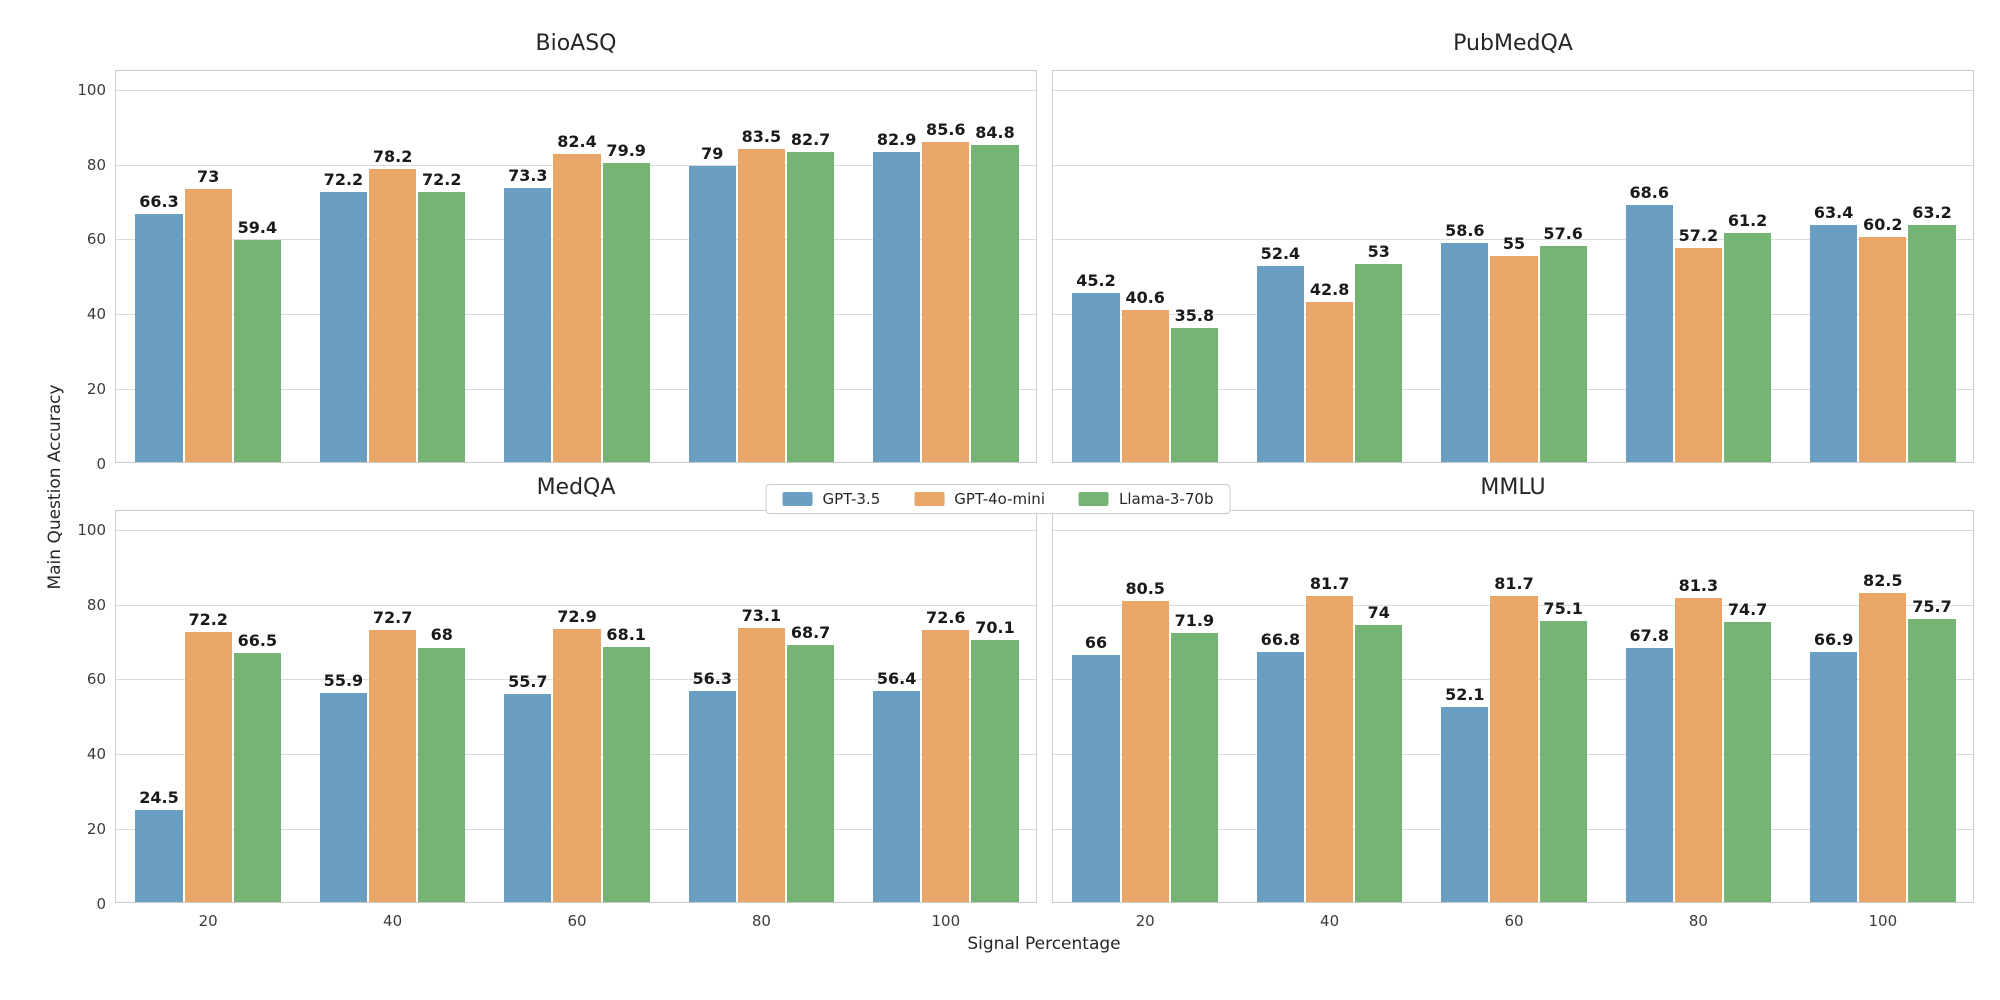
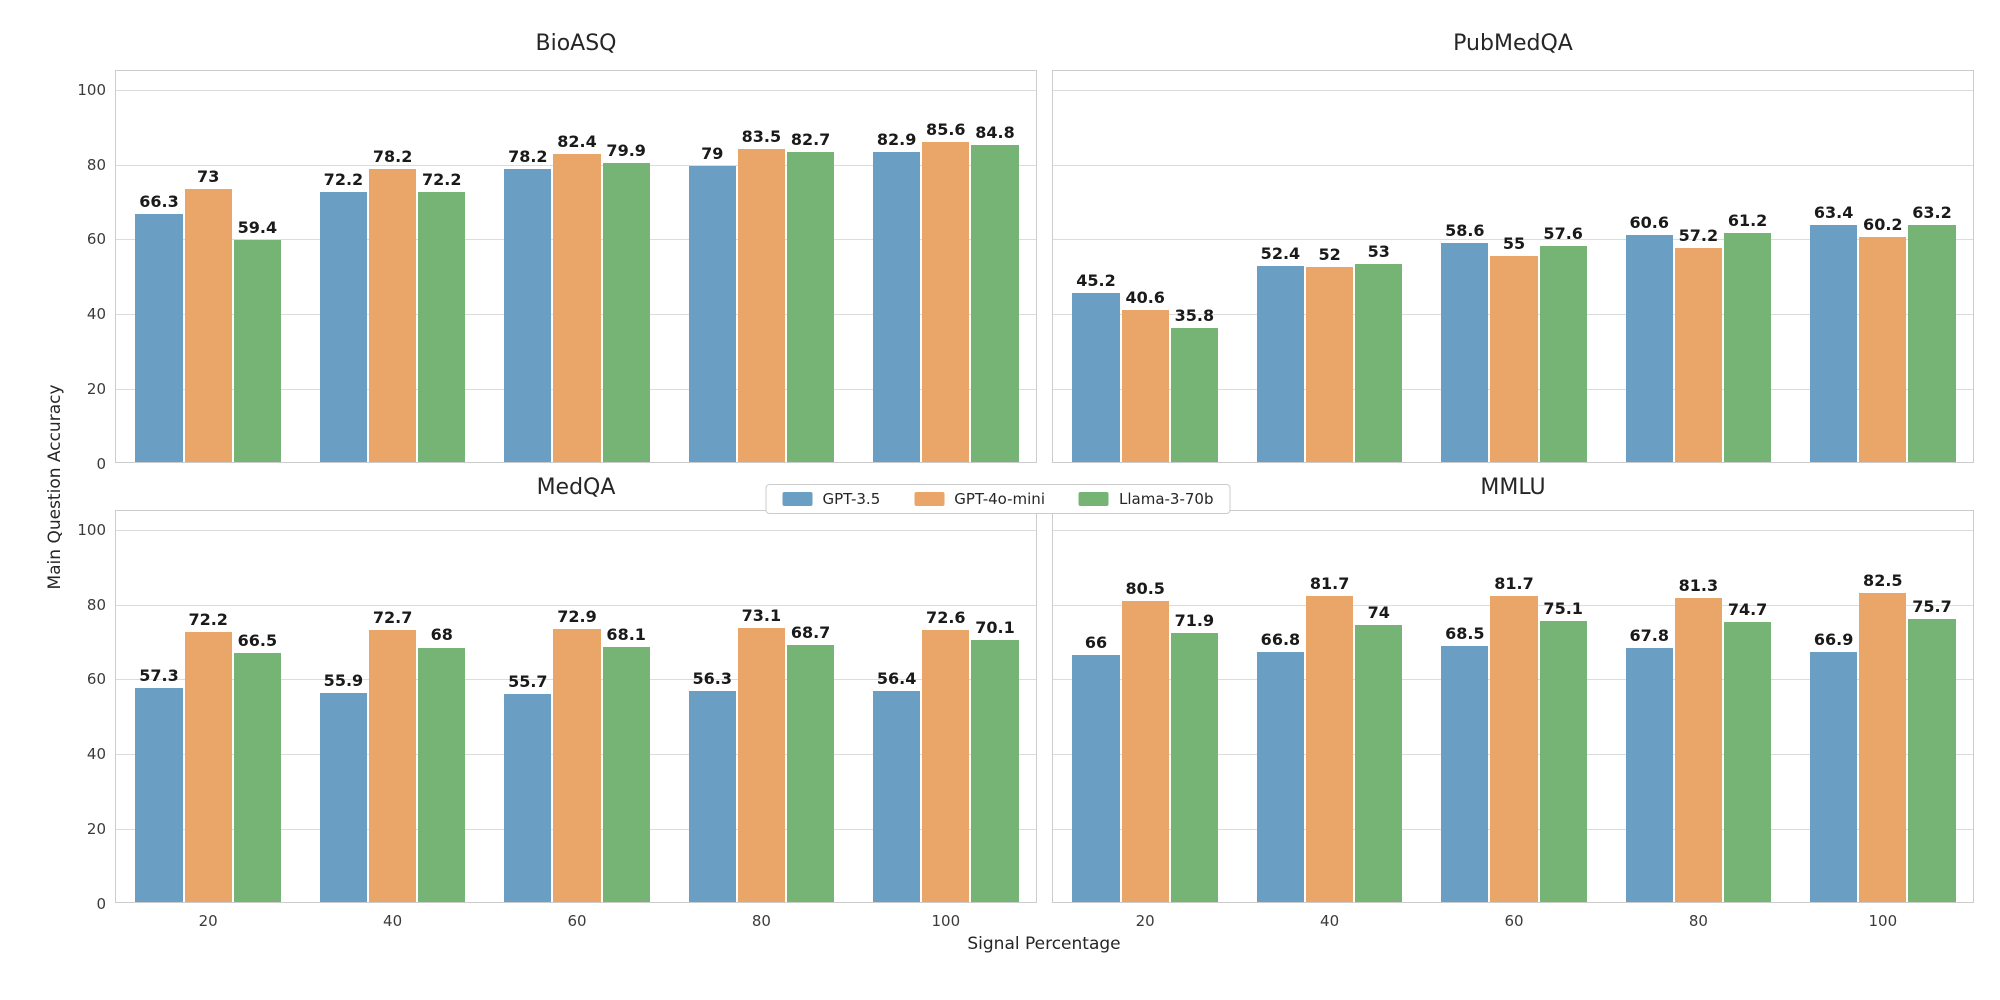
BioASQ/GPT-3.5/60: 73.3 -> 78.2
PubMedQA/GPT-4o-mini/40: 42.8 -> 52
PubMedQA/GPT-3.5/80: 68.6 -> 60.6
MedQA/GPT-3.5/20: 24.5 -> 57.3
MMLU/GPT-3.5/60: 52.1 -> 68.5
